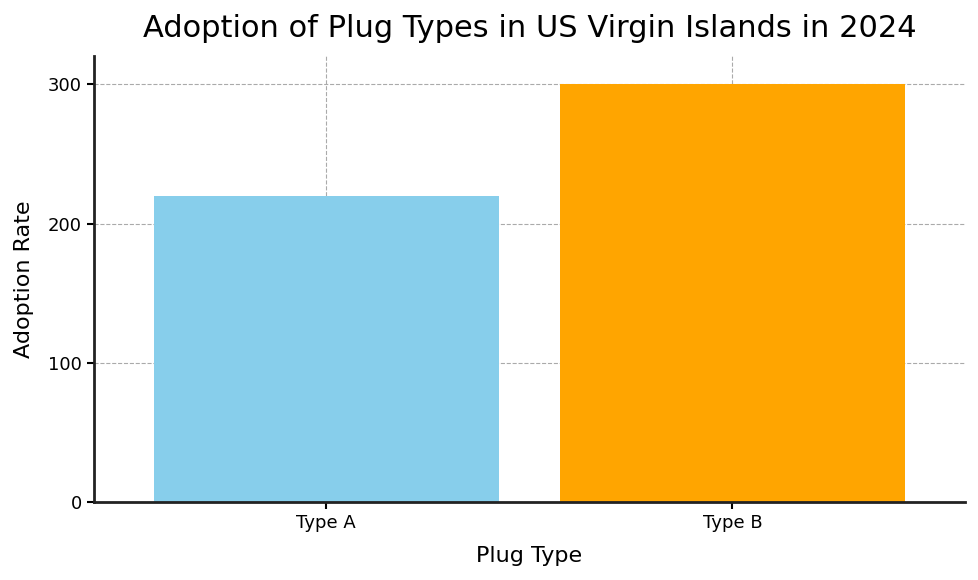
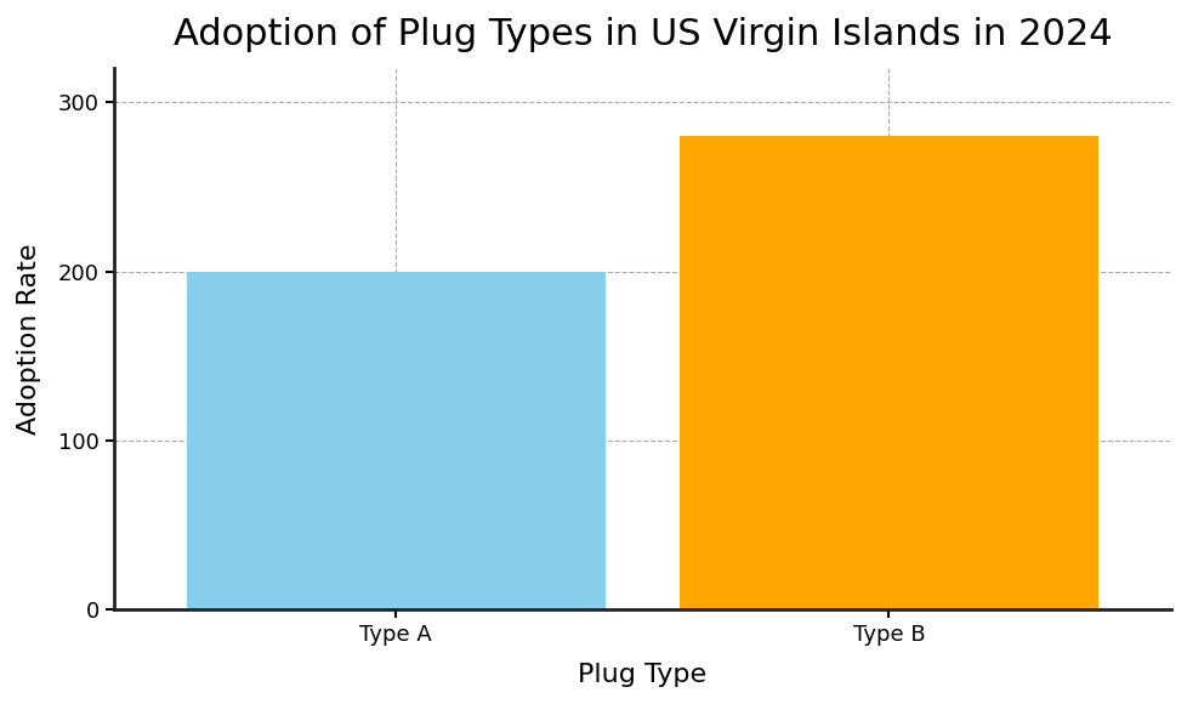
Type A: 220 -> 200
Type B: 300 -> 280
